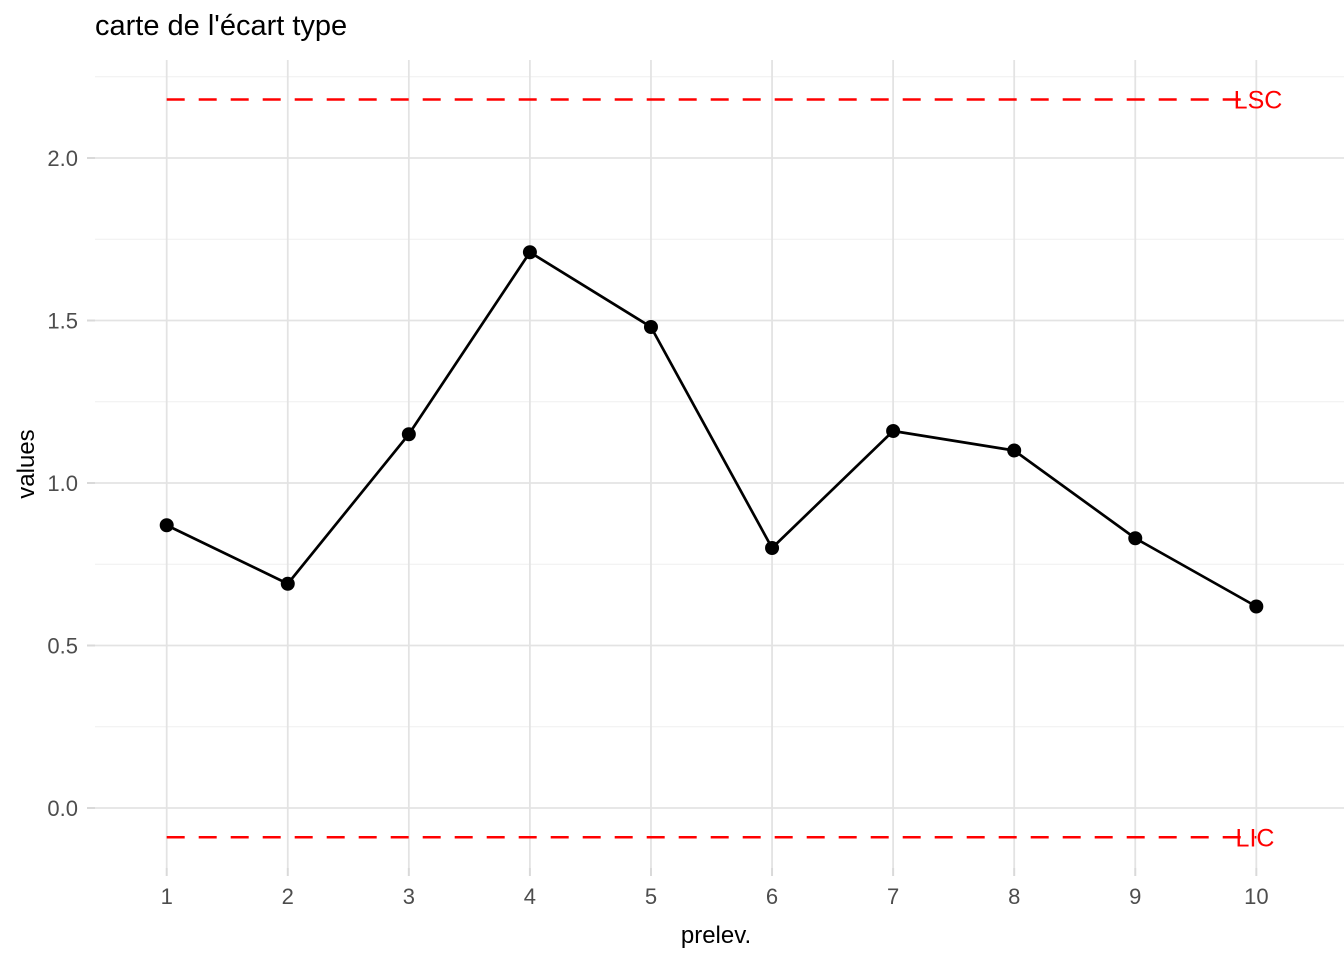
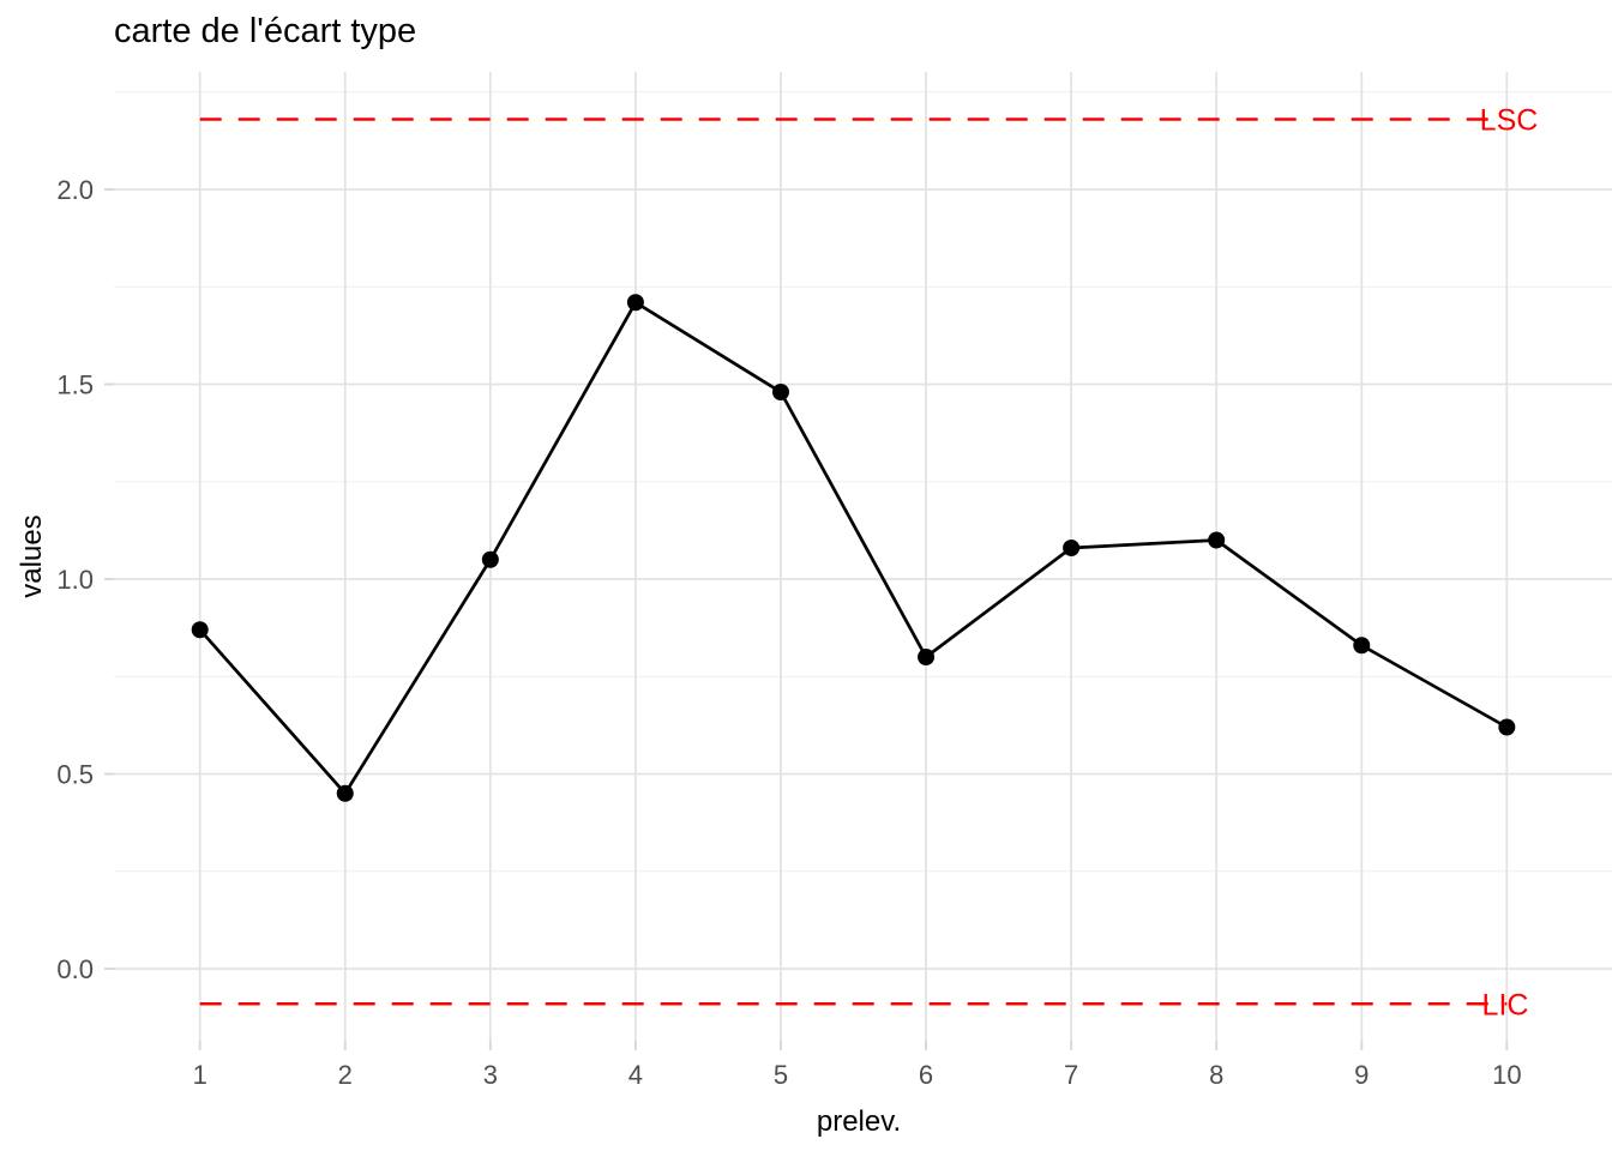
2: 0.69 -> 0.45
3: 1.15 -> 1.05
7: 1.16 -> 1.08
